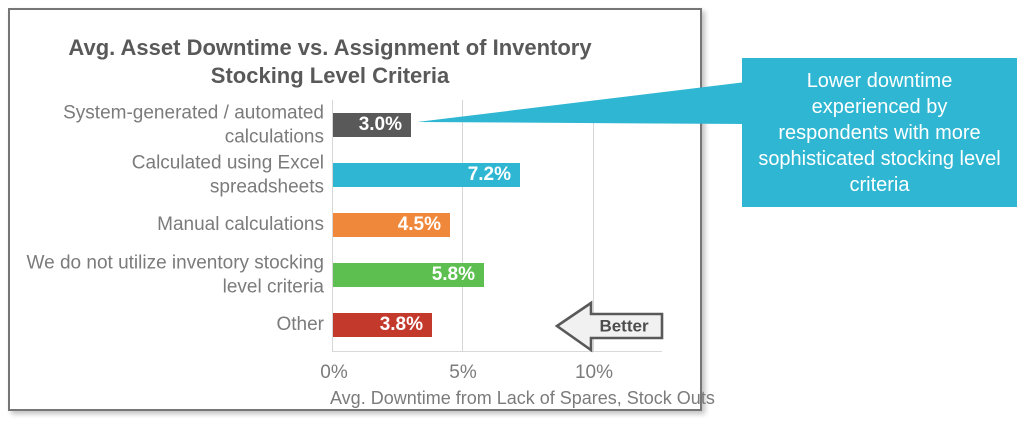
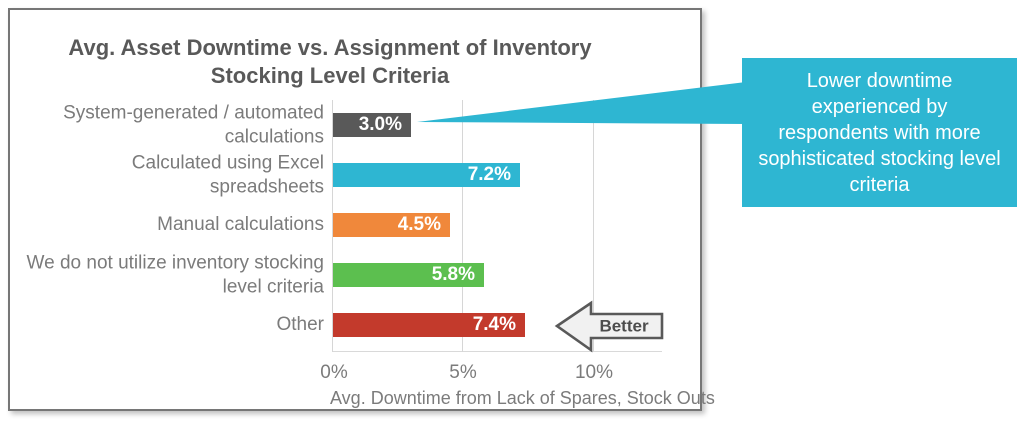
Other: 3.8% -> 7.4%
